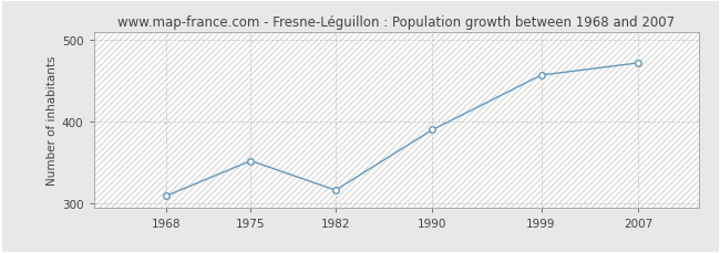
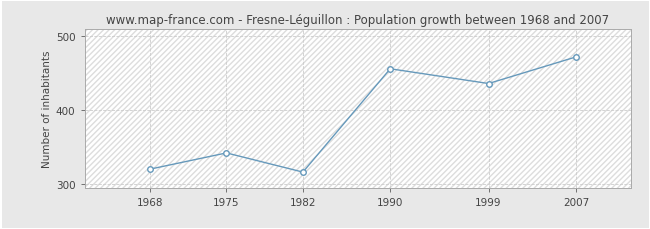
1968: 309 -> 320
1975: 352 -> 342
1990: 390 -> 456
1999: 457 -> 436
